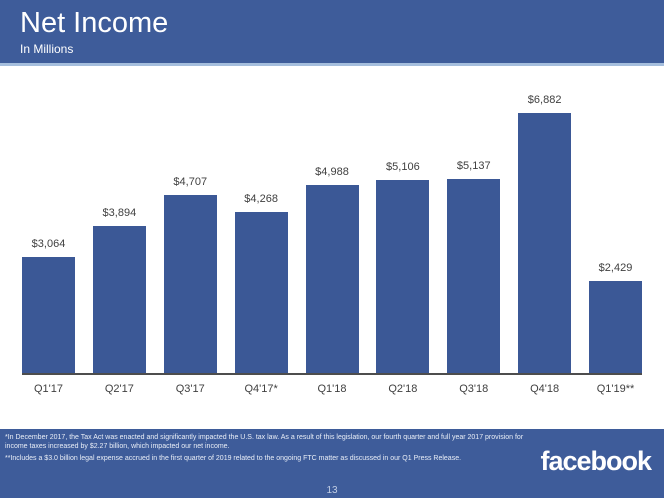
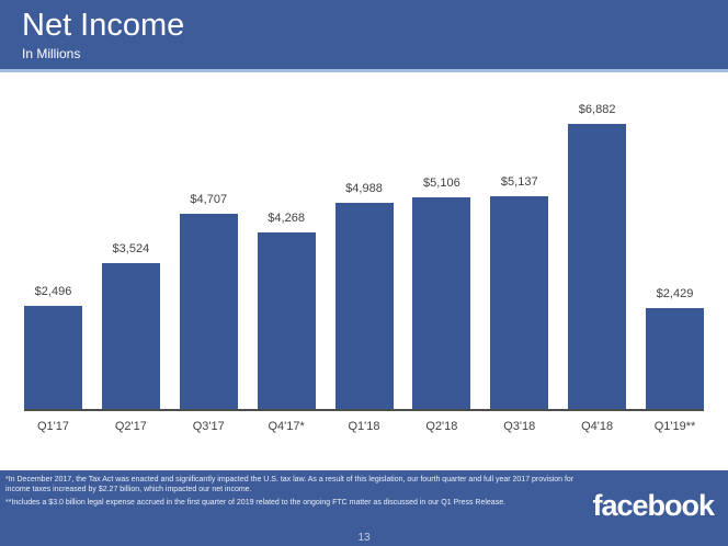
Q1'17: $3,064 -> $2,496
Q2'17: $3,894 -> $3,524
